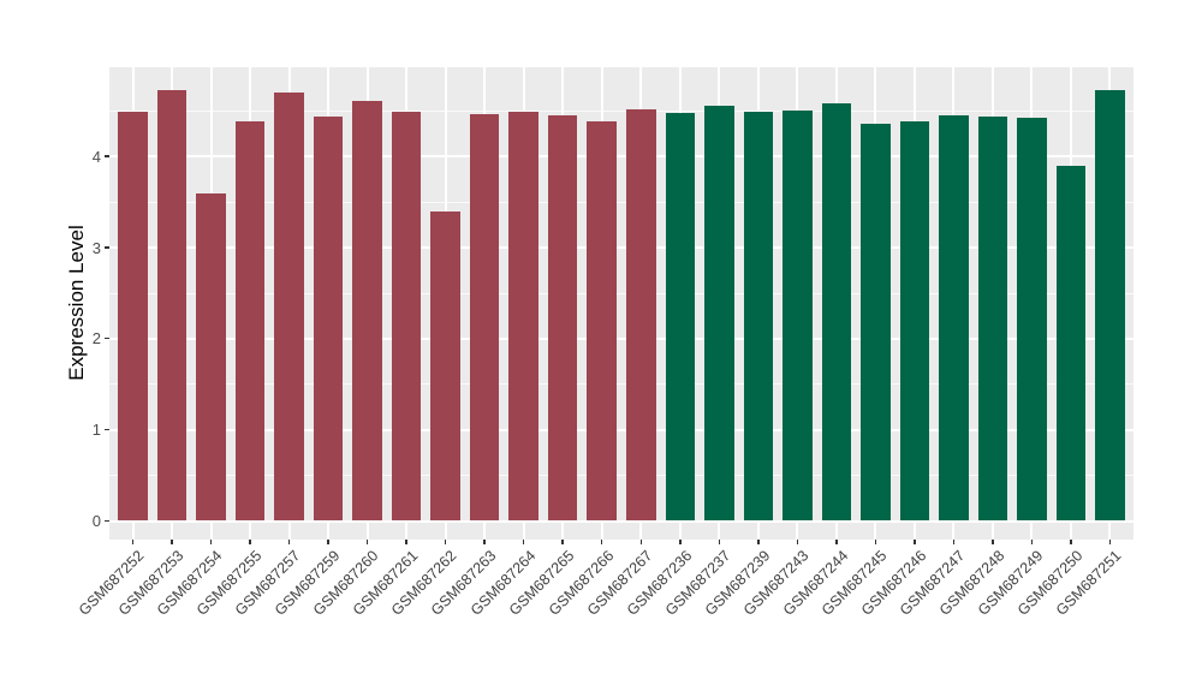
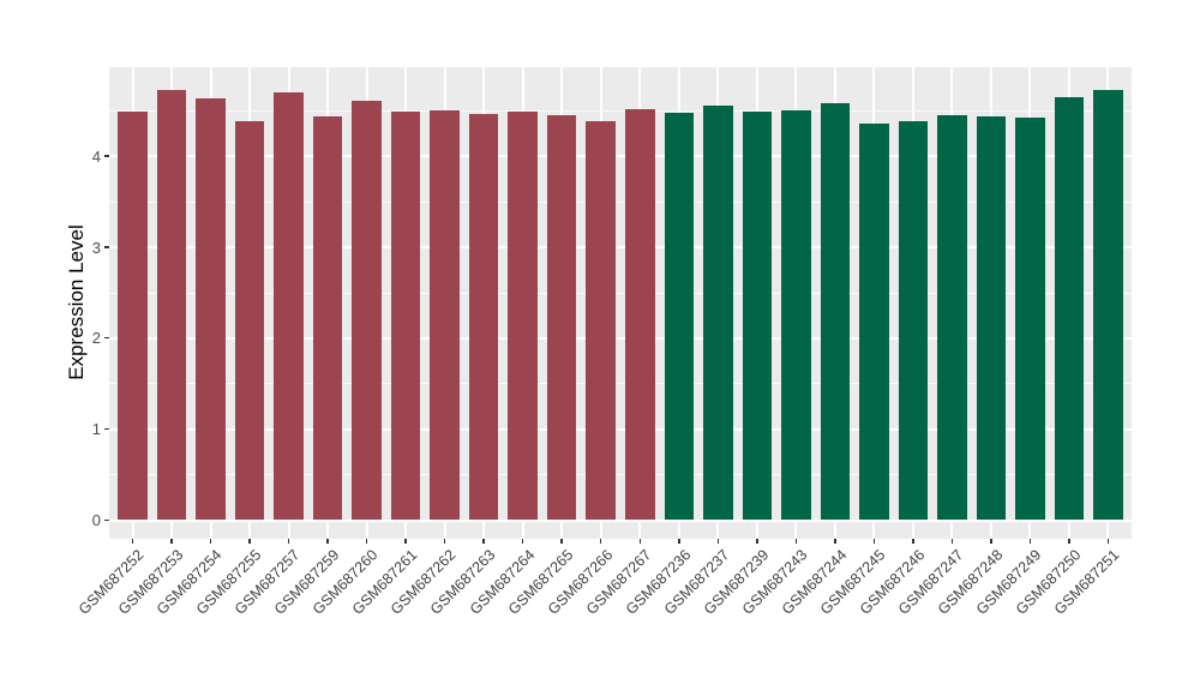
GSM687254: 3.6 -> 4.6
GSM687262: 3.4 -> 4.5
GSM687250: 3.9 -> 4.7
